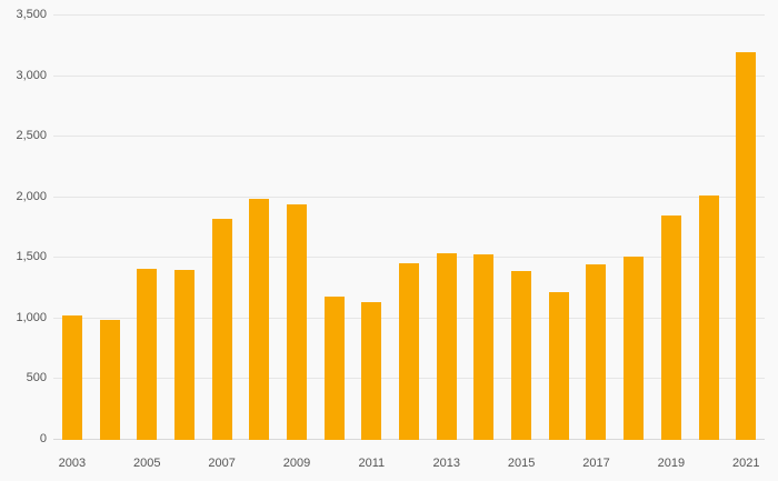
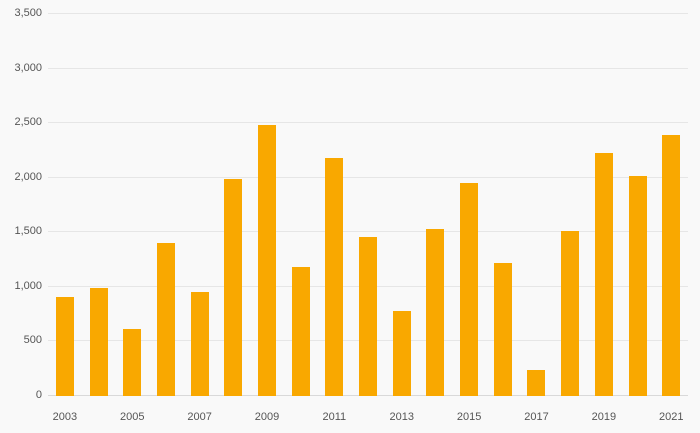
2003: 1030 -> 910
2005: 1410 -> 610
2007: 1820 -> 950
2009: 1940 -> 2480
2011: 1140 -> 2180
2013: 1540 -> 780
2015: 1390 -> 1950
2017: 1450 -> 240
2019: 1850 -> 2230
2021: 3200 -> 2390
